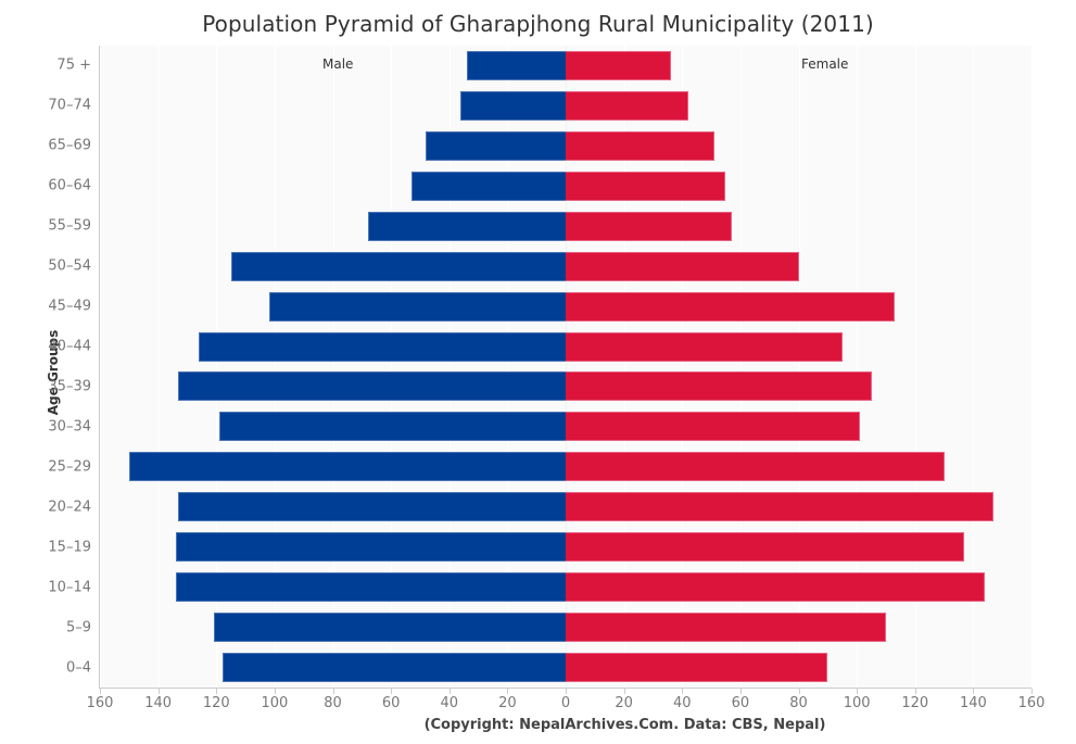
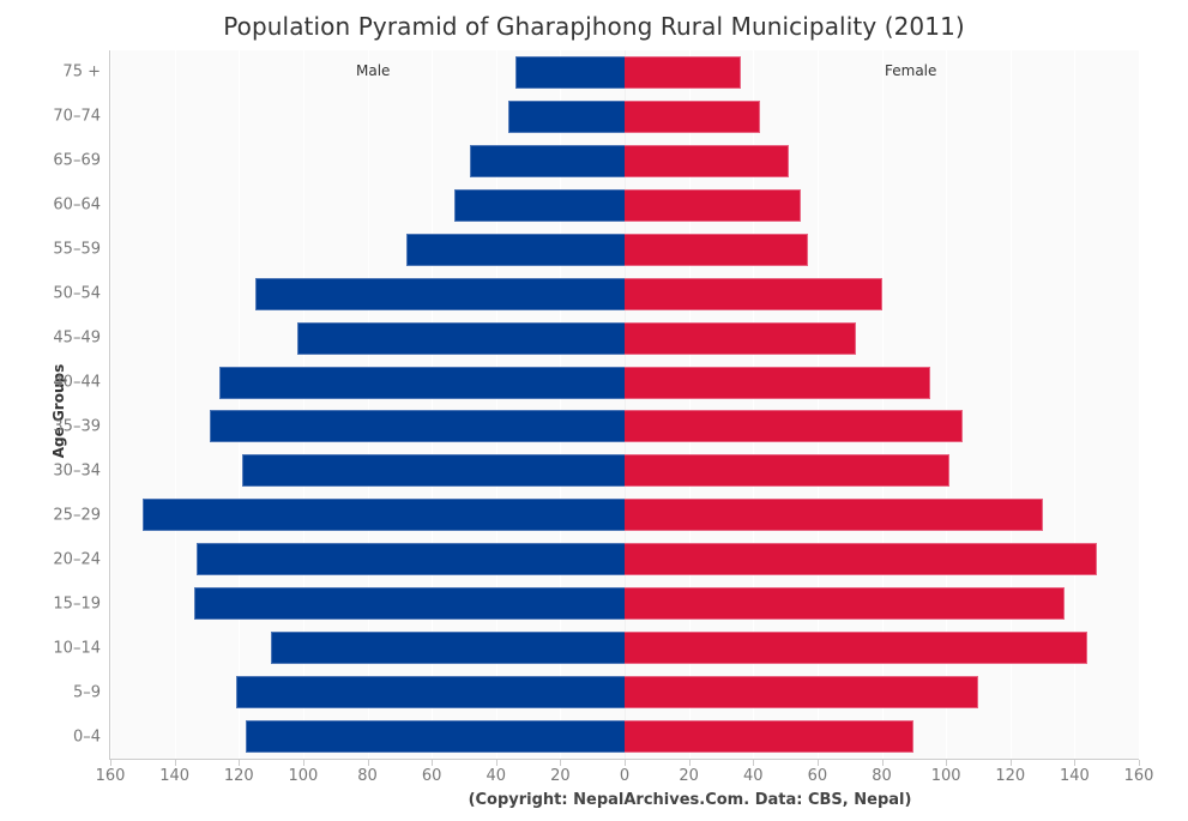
Male/10–14: 134 -> 110
Male/35–39: 133 -> 129
Female/45–49: 113 -> 72
